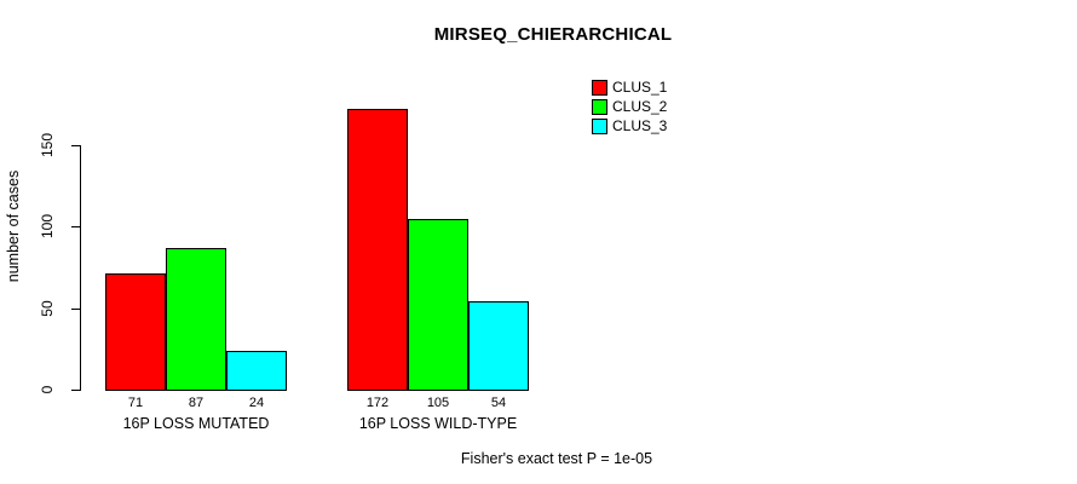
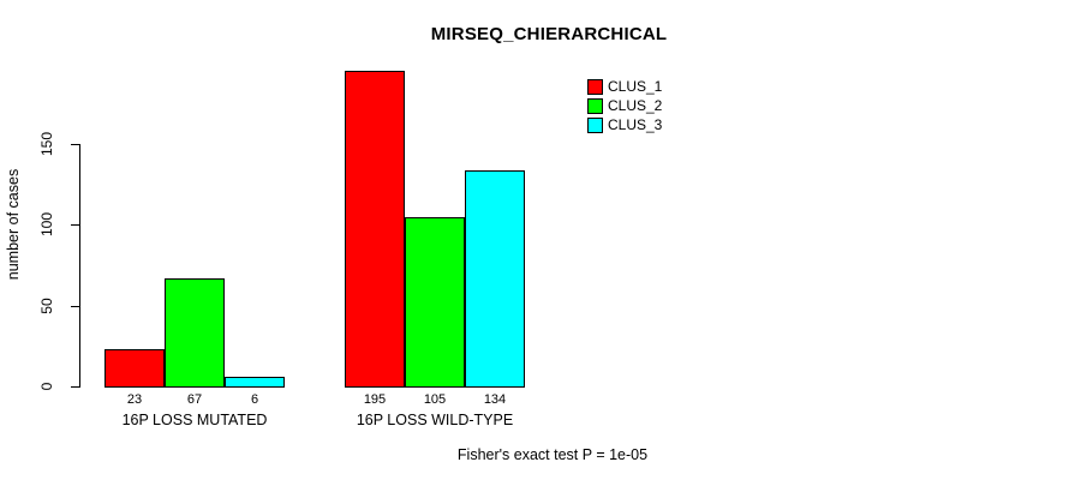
CLUS_1/16P LOSS MUTATED: 71 -> 23
CLUS_2/16P LOSS MUTATED: 87 -> 67
CLUS_3/16P LOSS MUTATED: 24 -> 6
CLUS_1/16P LOSS WILD-TYPE: 172 -> 195
CLUS_3/16P LOSS WILD-TYPE: 54 -> 134
